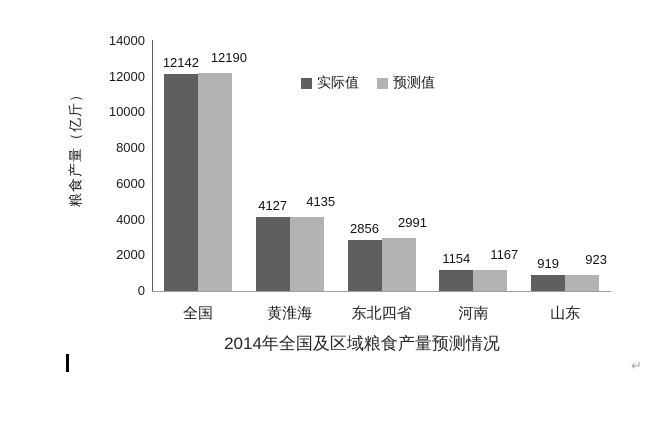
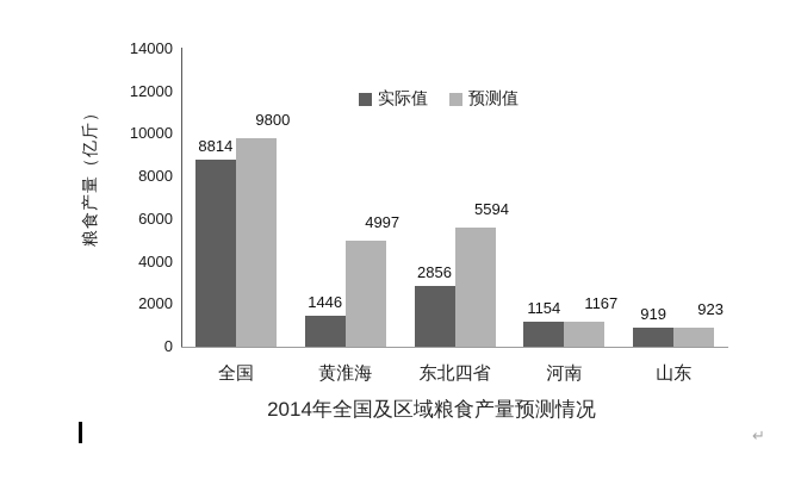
实际值/全国: 12142 -> 8814
预测值/全国: 12190 -> 9800
实际值/黄淮海: 4127 -> 1446
预测值/黄淮海: 4135 -> 4997
预测值/东北四省: 2991 -> 5594
